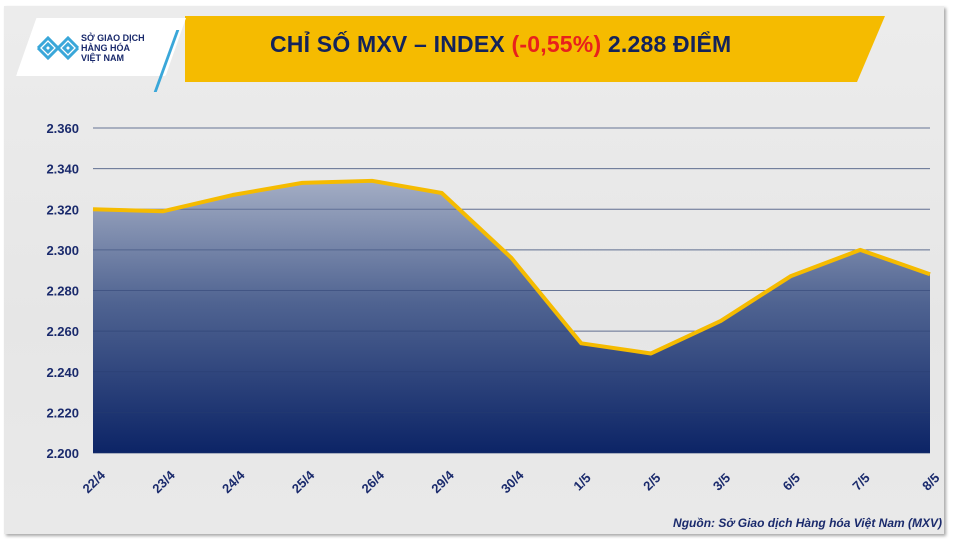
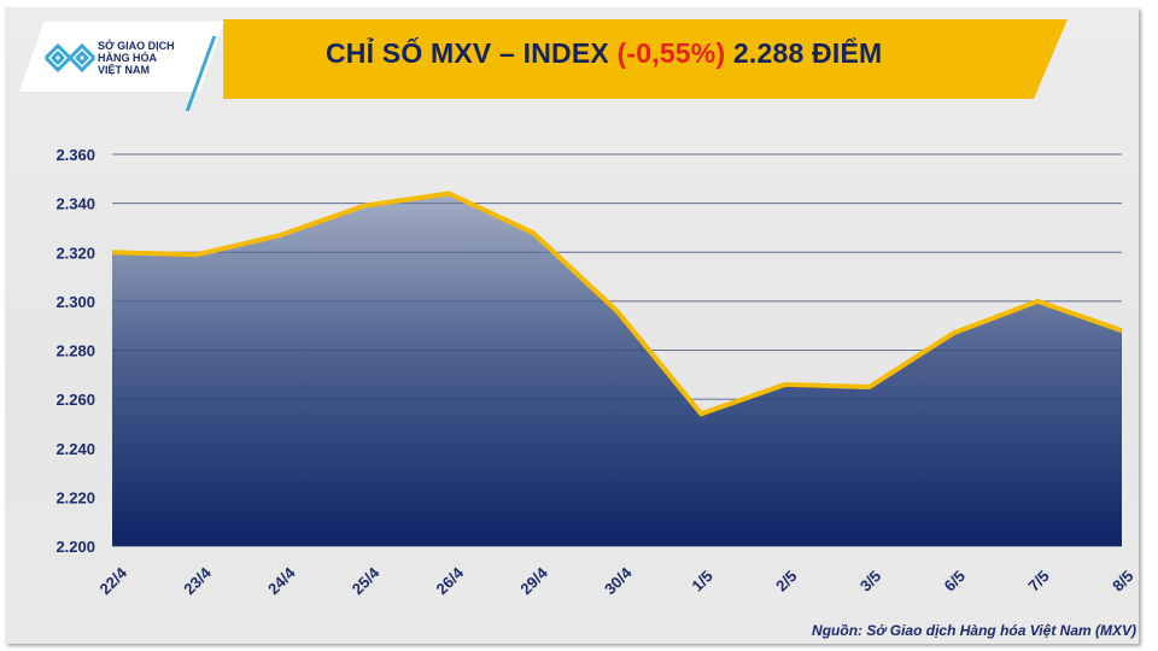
25/4: 2333 -> 2339
26/4: 2334 -> 2344
2/5: 2249 -> 2266
